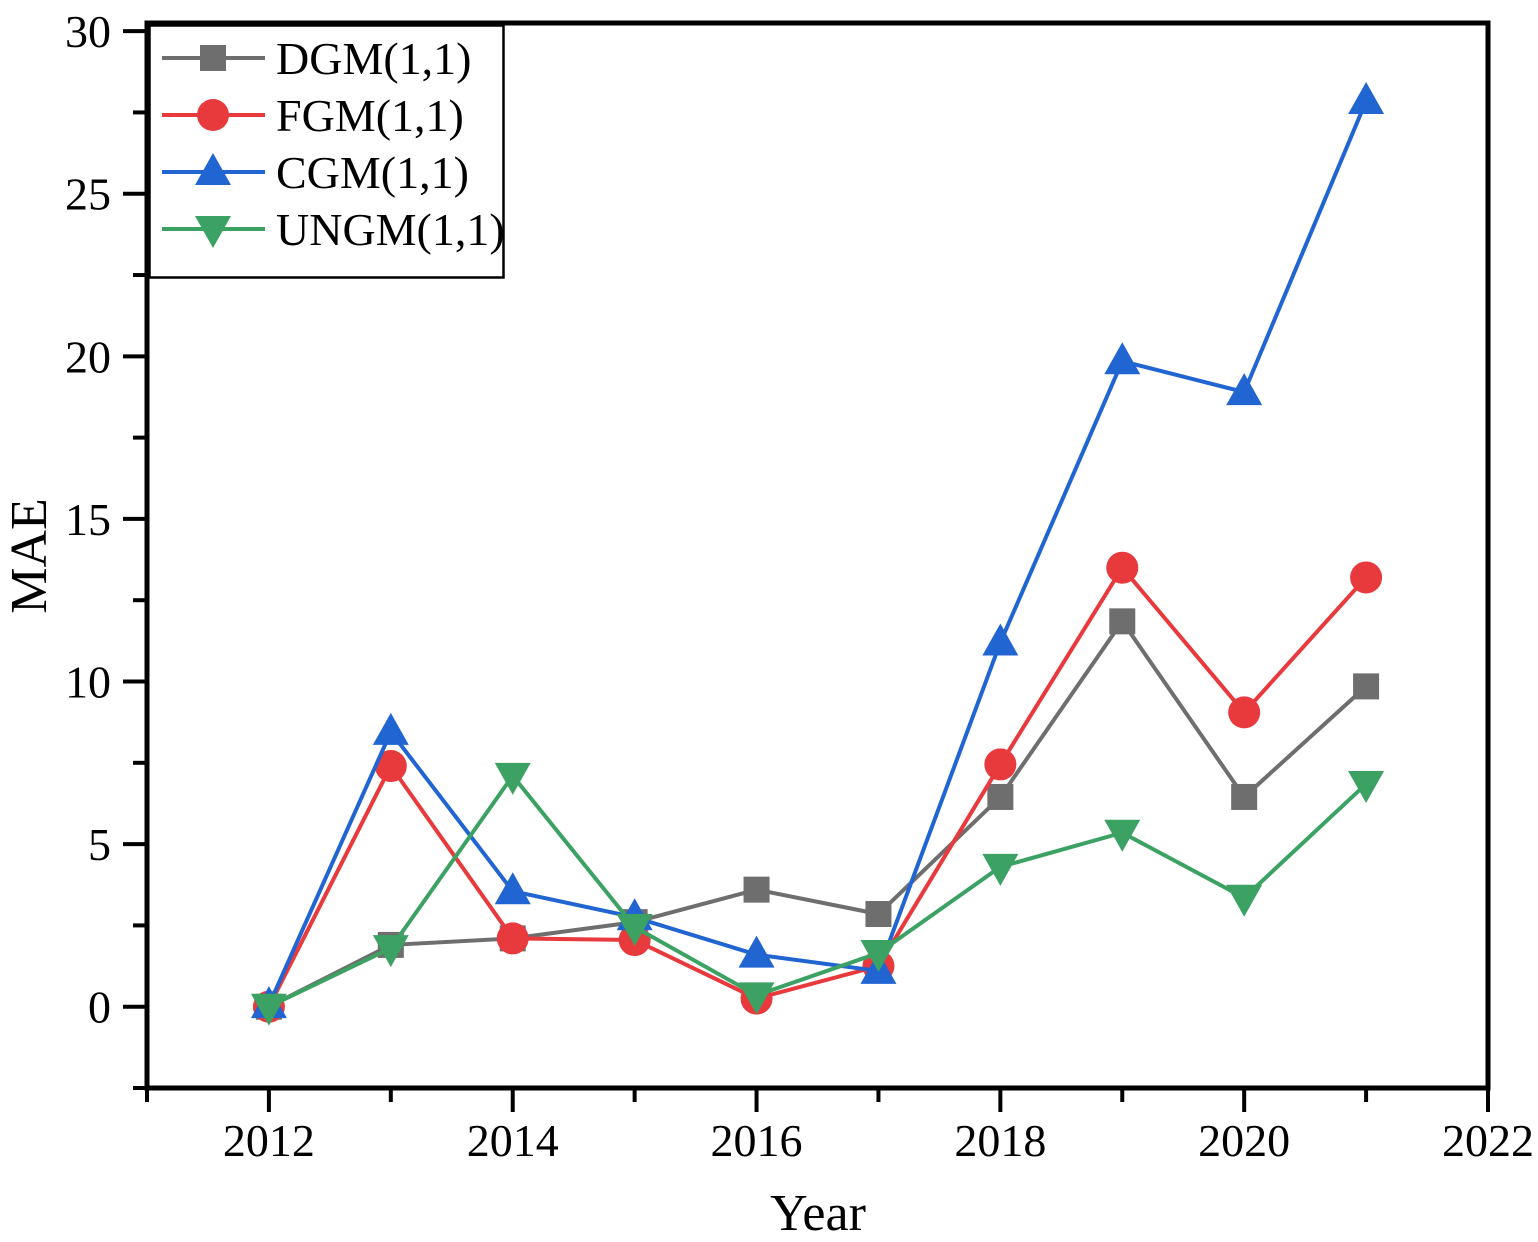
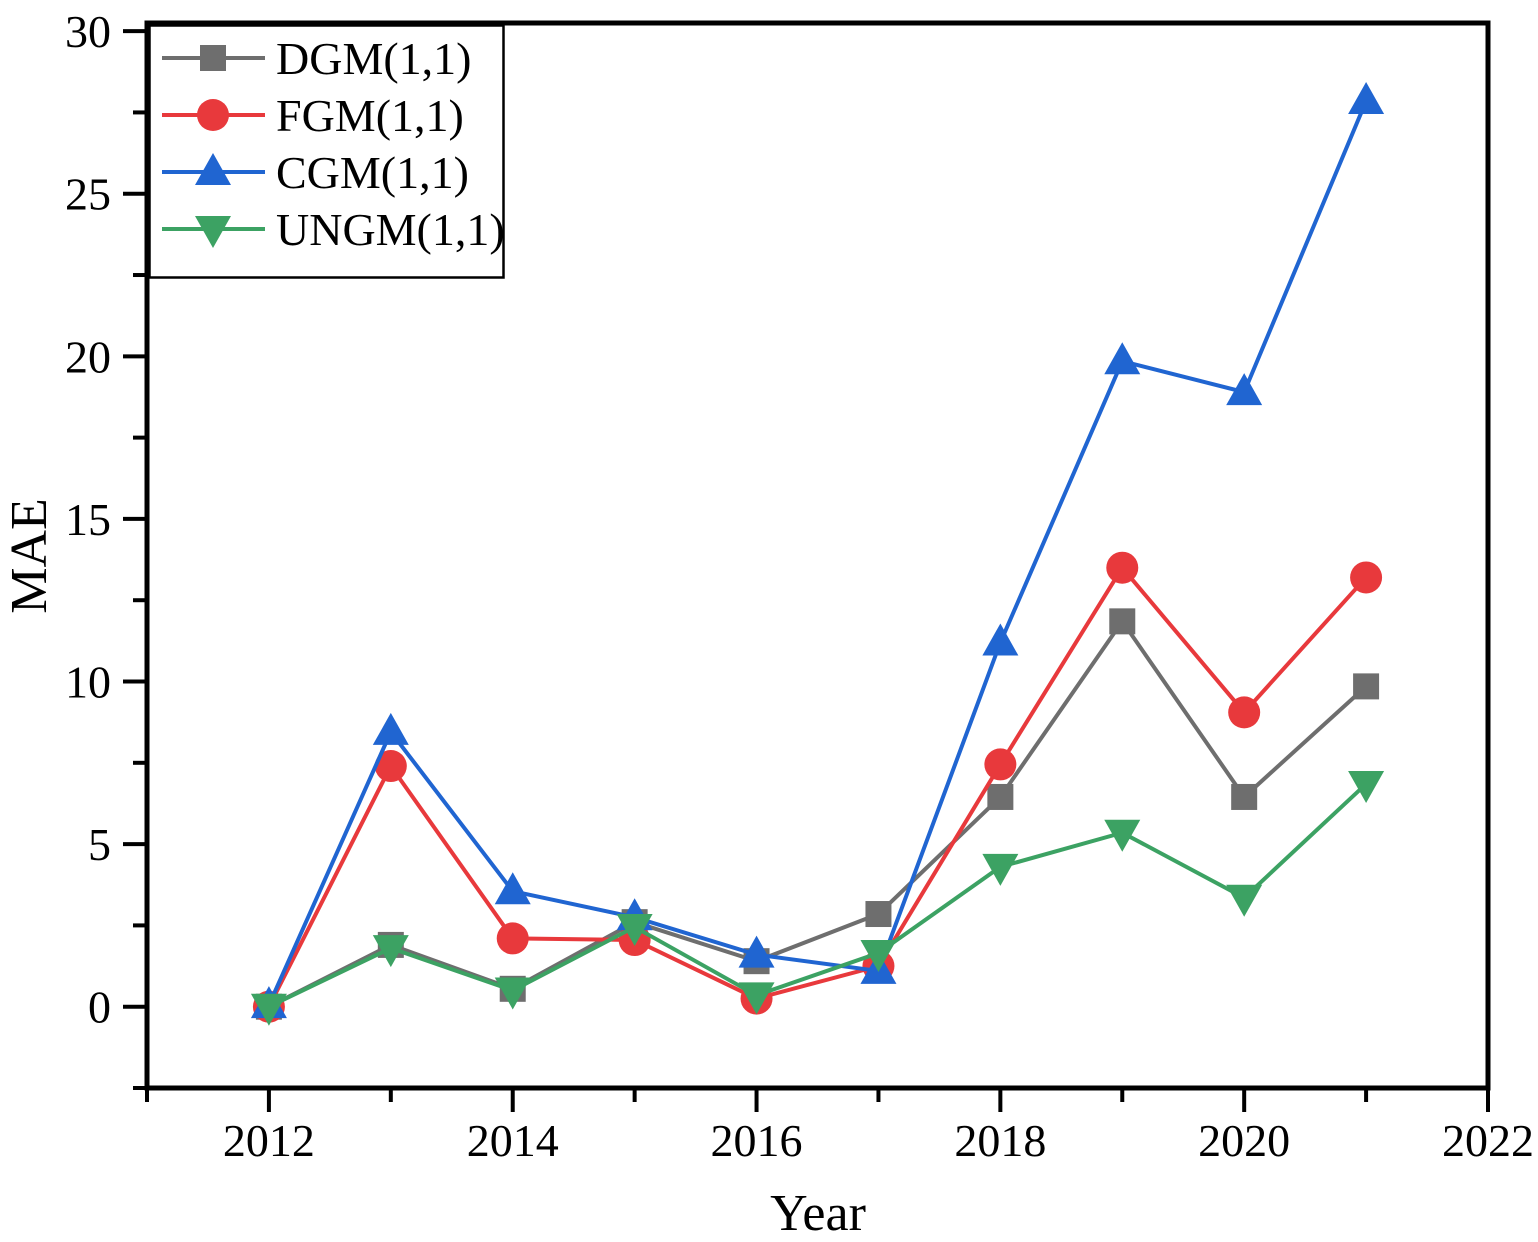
DGM(1,1)/2014: 2.1 -> 0.6
UNGM(1,1)/2014: 7.1 -> 0.5
DGM(1,1)/2016: 3.6 -> 1.4
